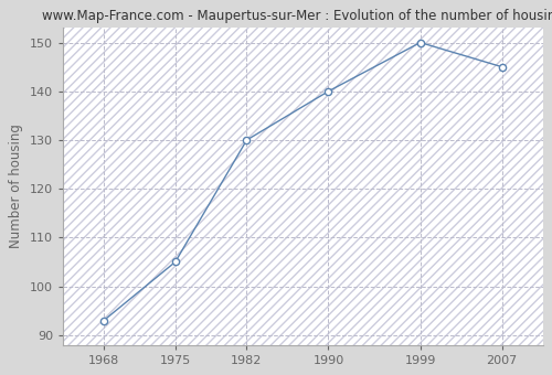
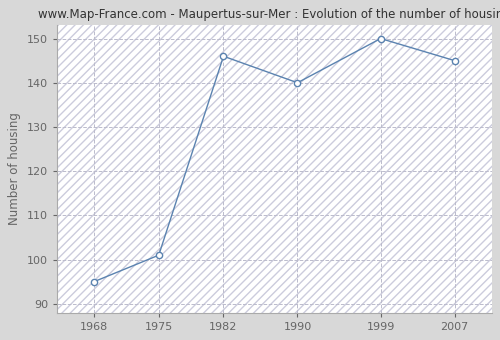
1968: 93 -> 95
1975: 105 -> 101
1982: 130 -> 146
